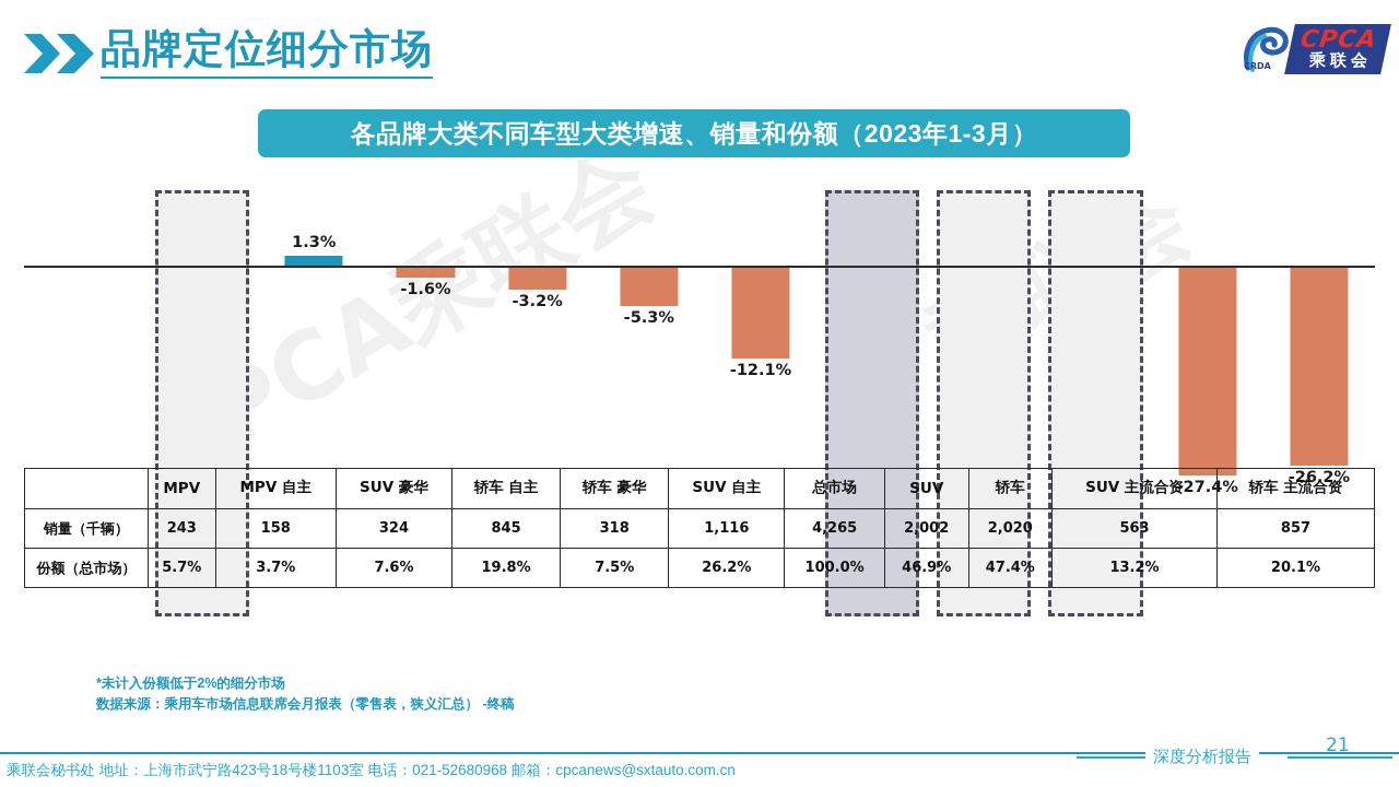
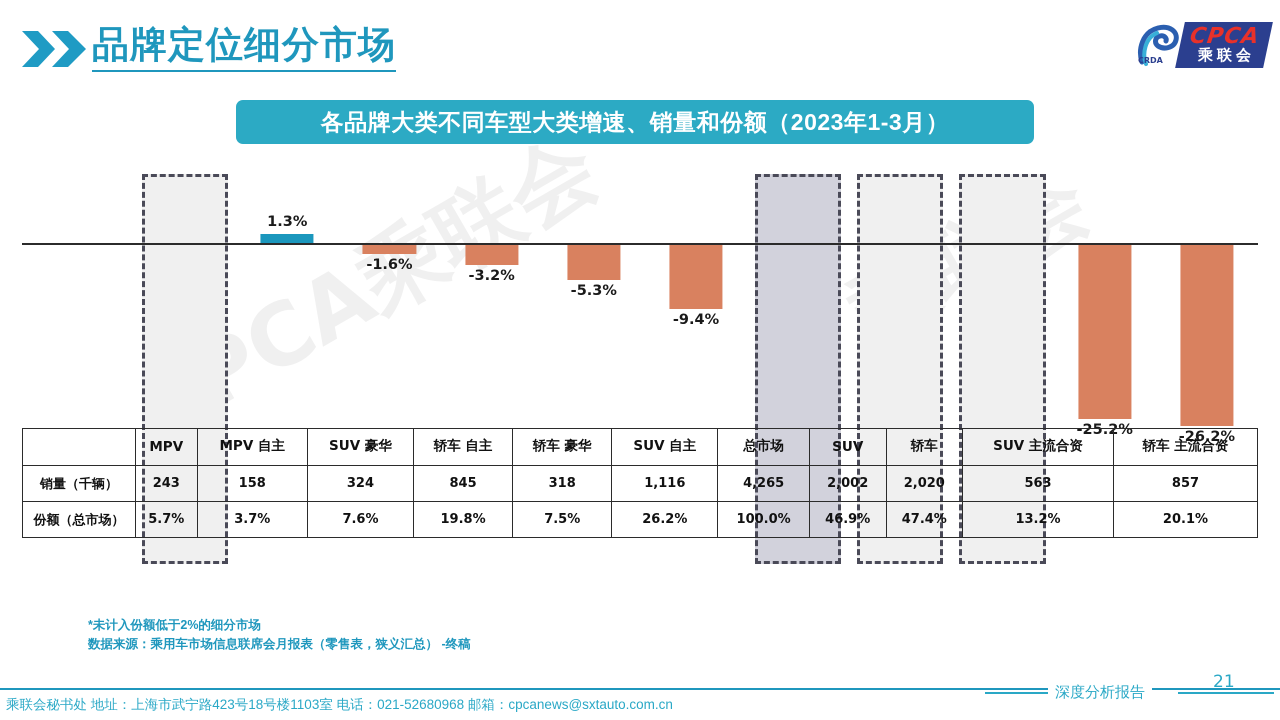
SUV 自主: -12.1% -> -9.4%
SUV 主流合资: -27.4% -> -25.2%
